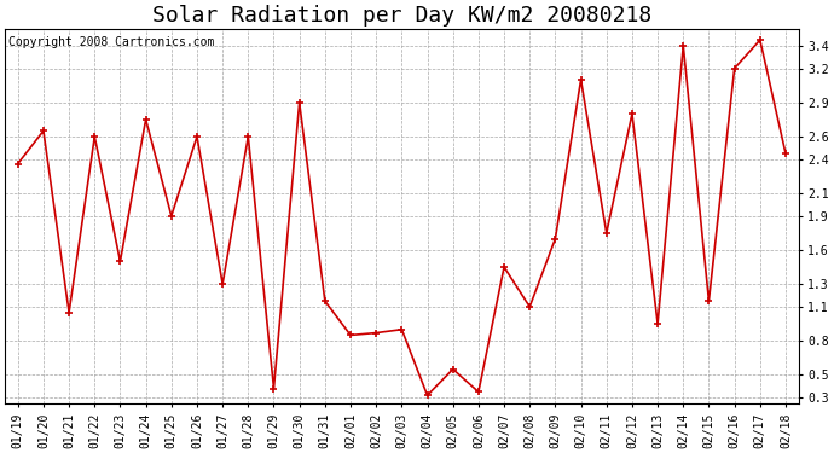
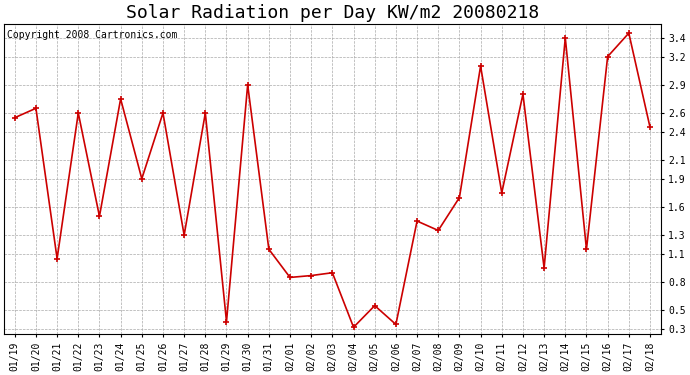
01/19: 2.36 -> 2.55
02/08: 1.10 -> 1.35
